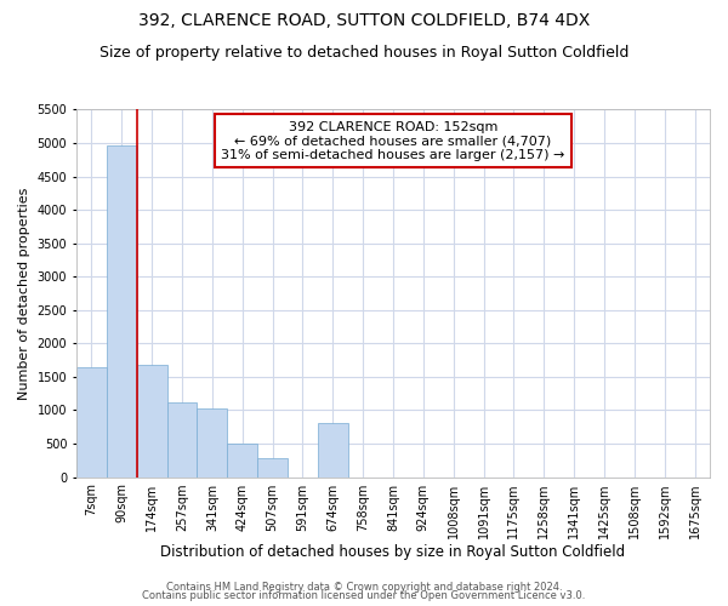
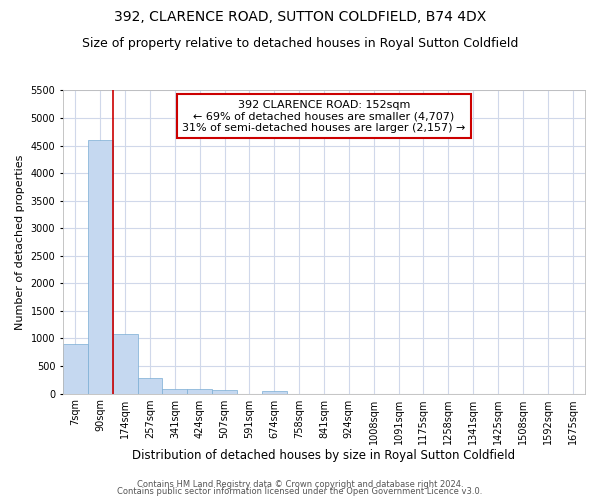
7sqm: 1640 -> 900
90sqm: 4960 -> 4600
174sqm: 1680 -> 1080
257sqm: 1120 -> 290
341sqm: 1020 -> 90
424sqm: 500 -> 80
507sqm: 280 -> 60
674sqm: 800 -> 60
